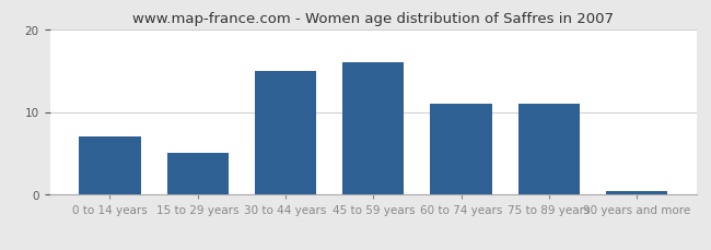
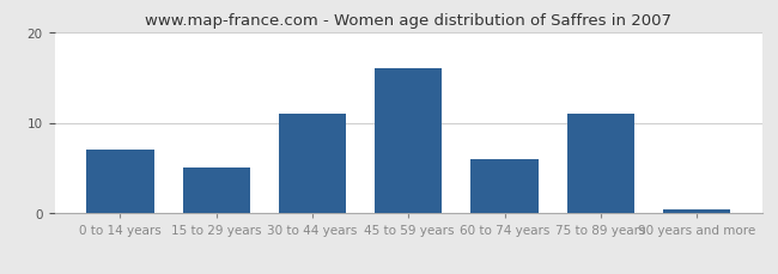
30 to 44 years: 15.0 -> 11.0
60 to 74 years: 11.0 -> 6.0
